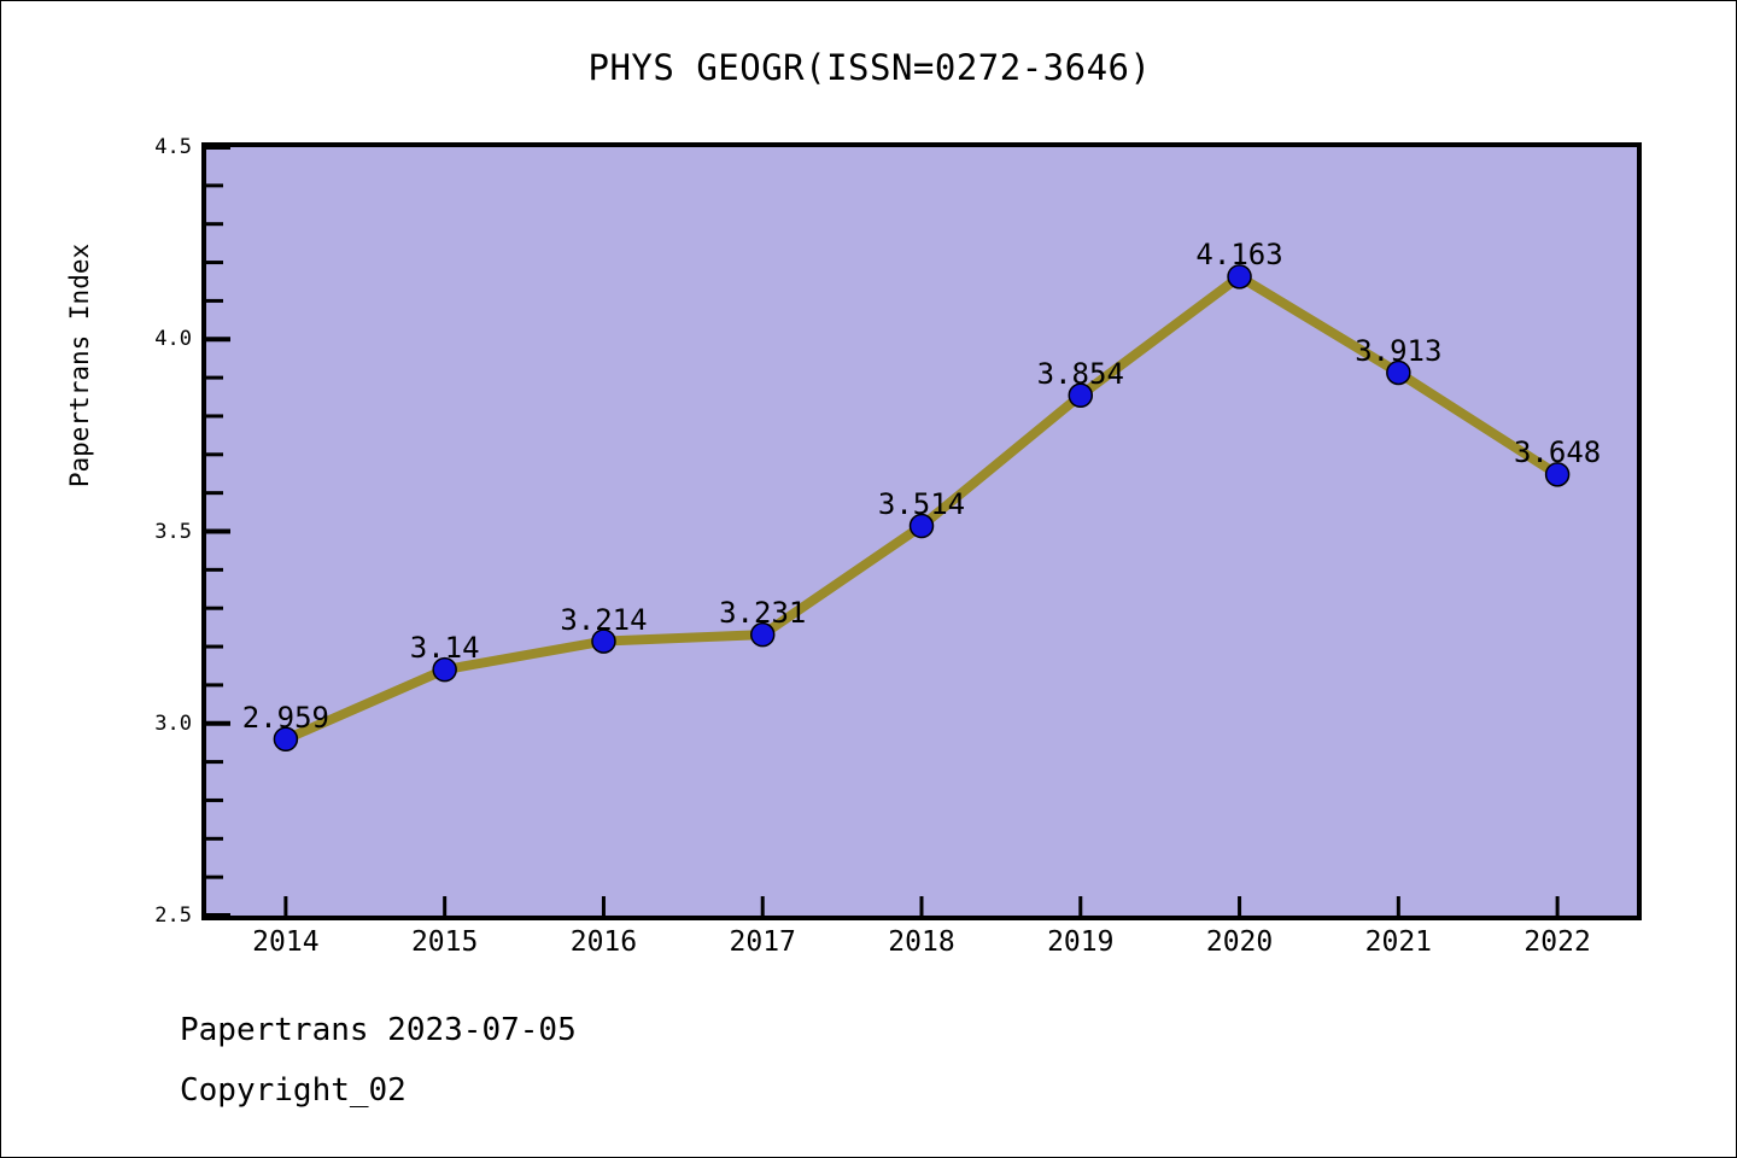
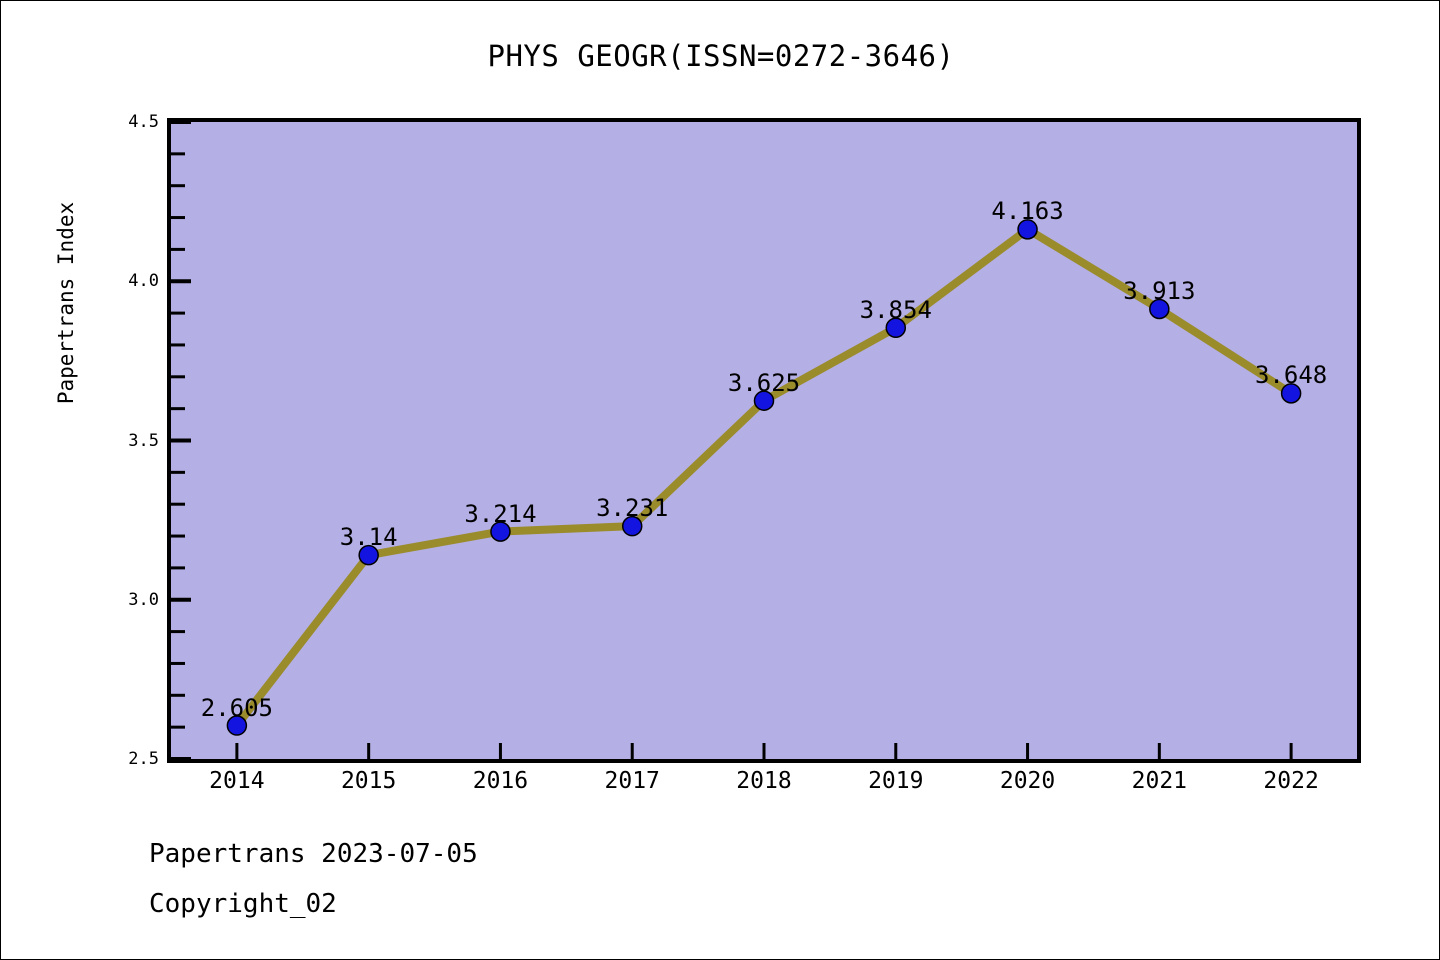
2014: 2.959 -> 2.605
2018: 3.514 -> 3.625
